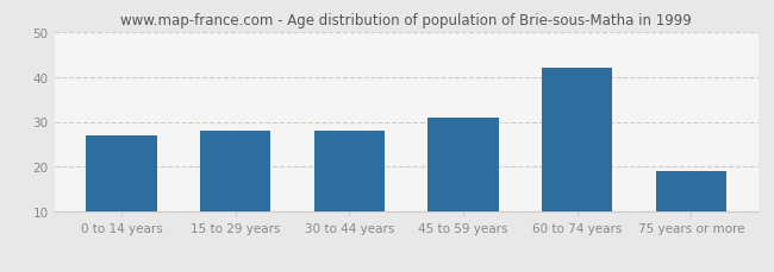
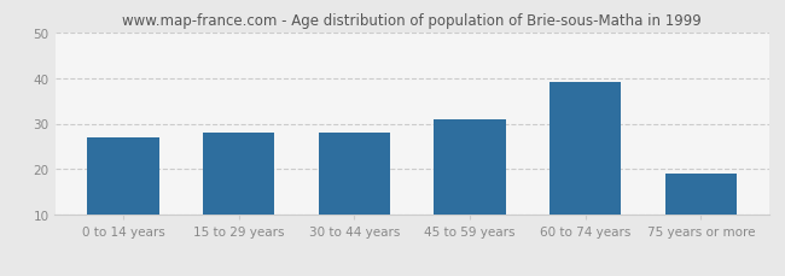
60 to 74 years: 42 -> 39
